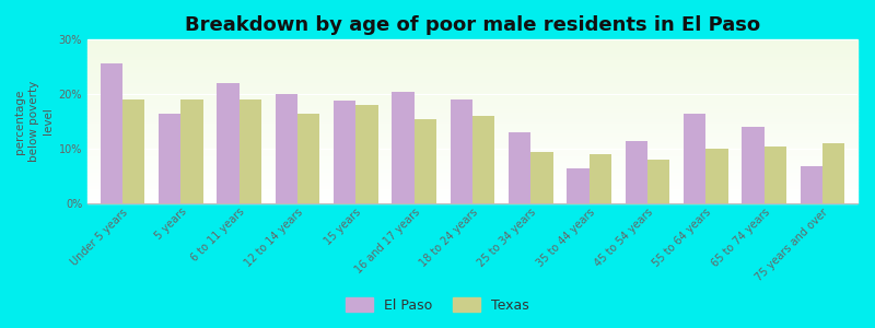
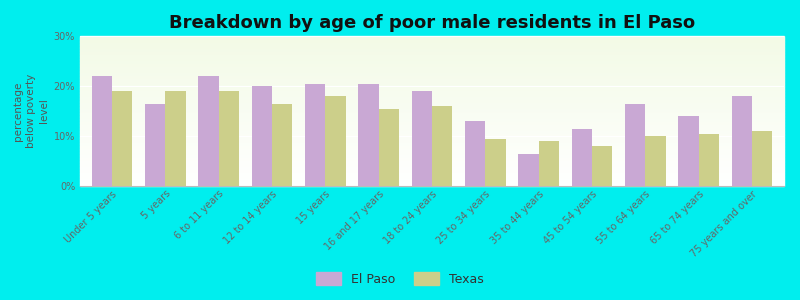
El Paso/Under 5 years: 25.6% -> 22.0%
El Paso/15 years: 18.8% -> 20.5%
El Paso/75 years and over: 6.8% -> 18.0%
